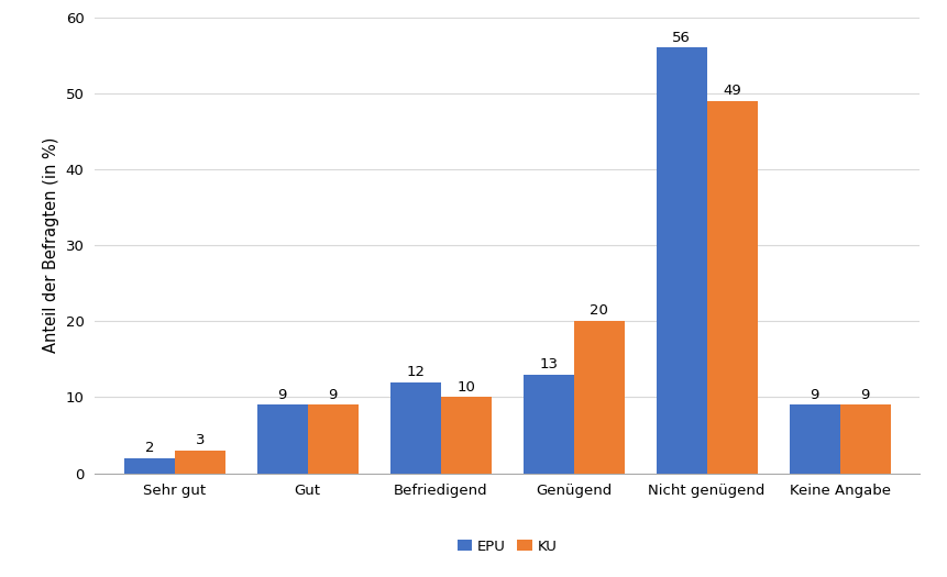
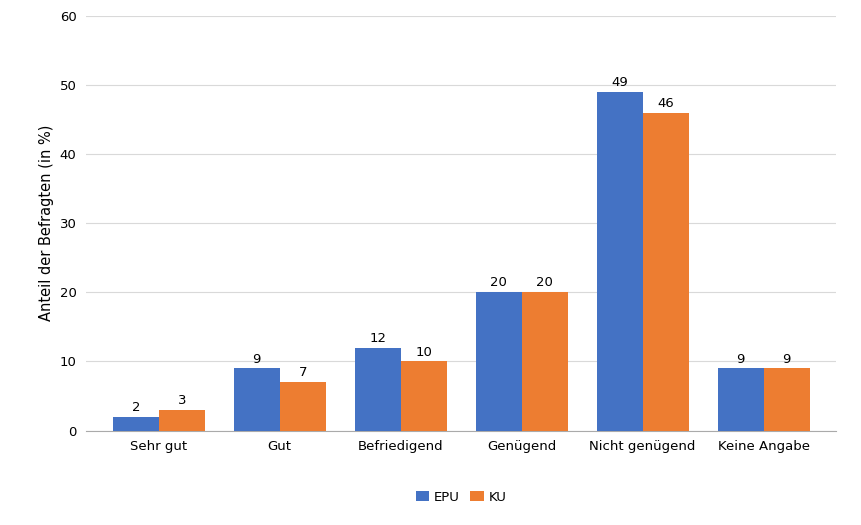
KU/Gut: 9 -> 7
EPU/Genügend: 13 -> 20
EPU/Nicht genügend: 56 -> 49
KU/Nicht genügend: 49 -> 46
